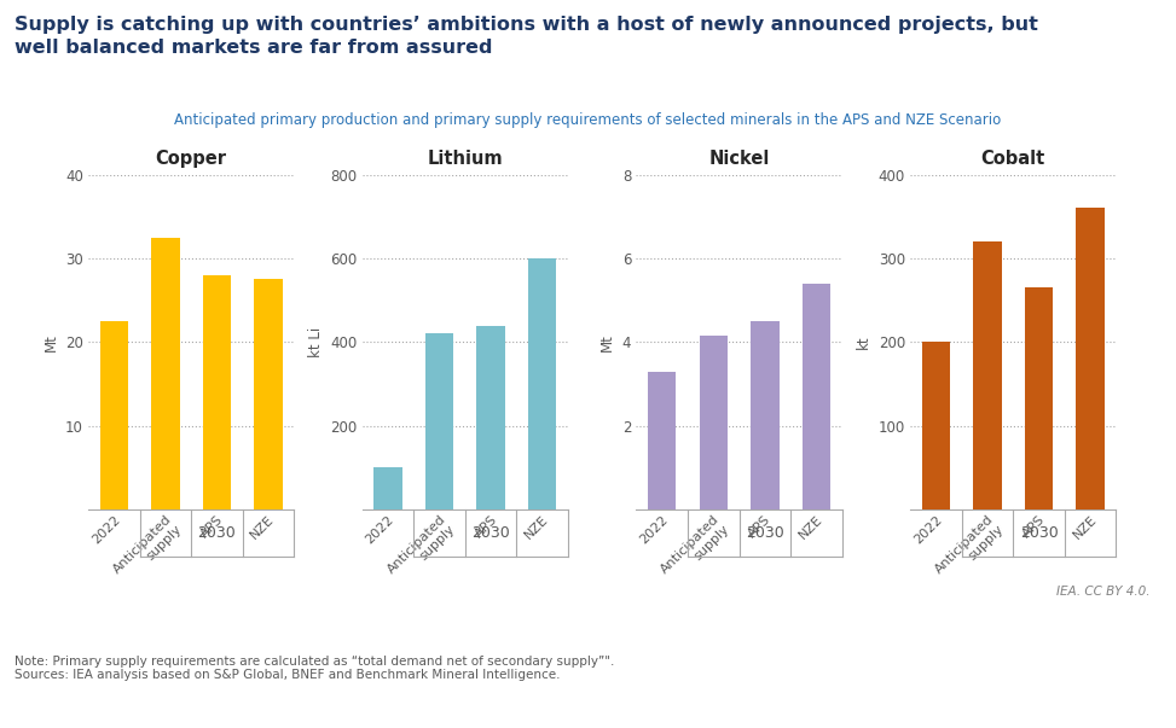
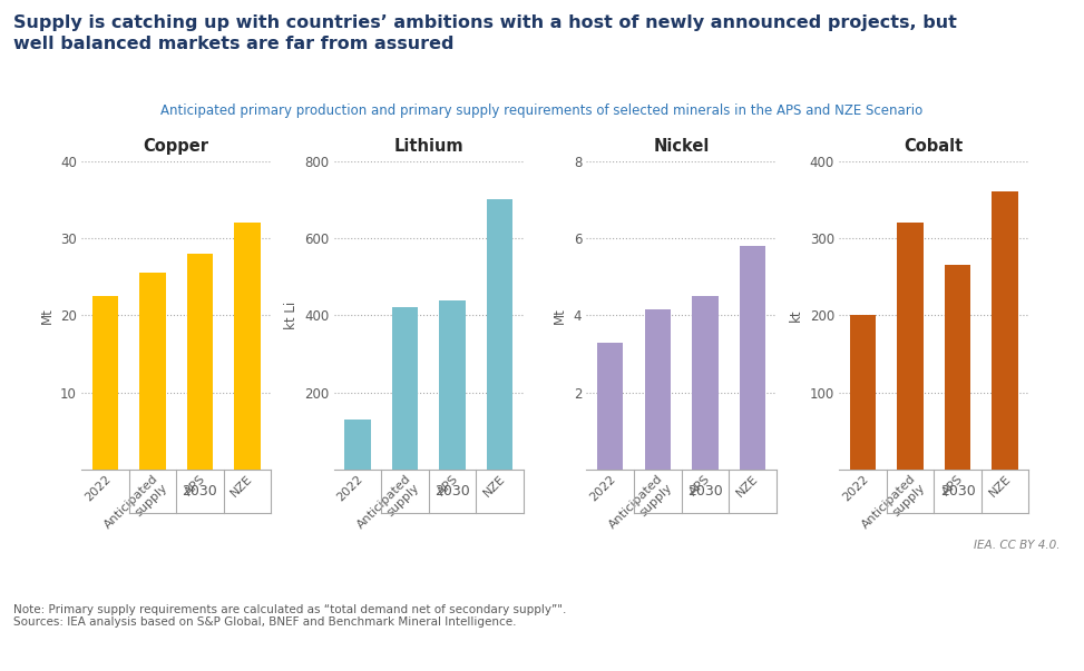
Copper/Anticipated supply: 32.4 -> 25.5
Copper/NZE: 27.6 -> 32.0
Lithium/2022: 100 -> 130
Lithium/NZE: 600 -> 700
Nickel/NZE: 5.40 -> 5.80
